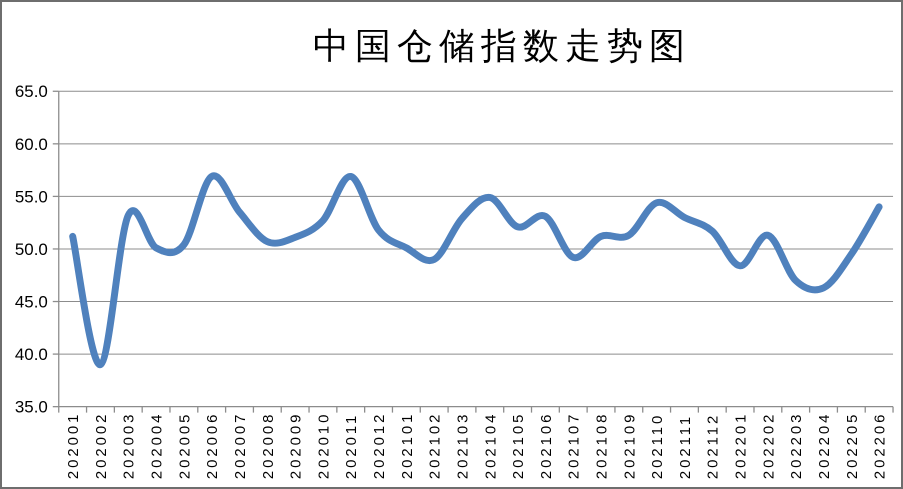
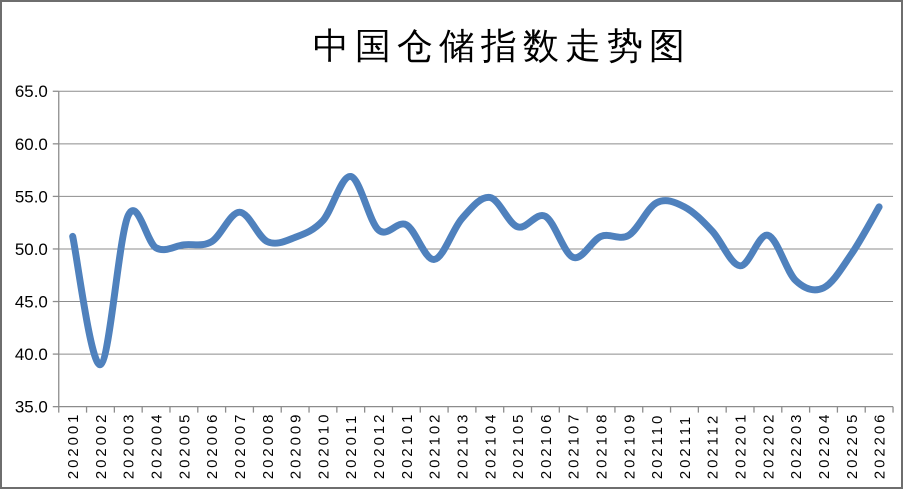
202006: 56.9 -> 50.7
202101: 50.1 -> 52.3
202111: 53.0 -> 54.0
